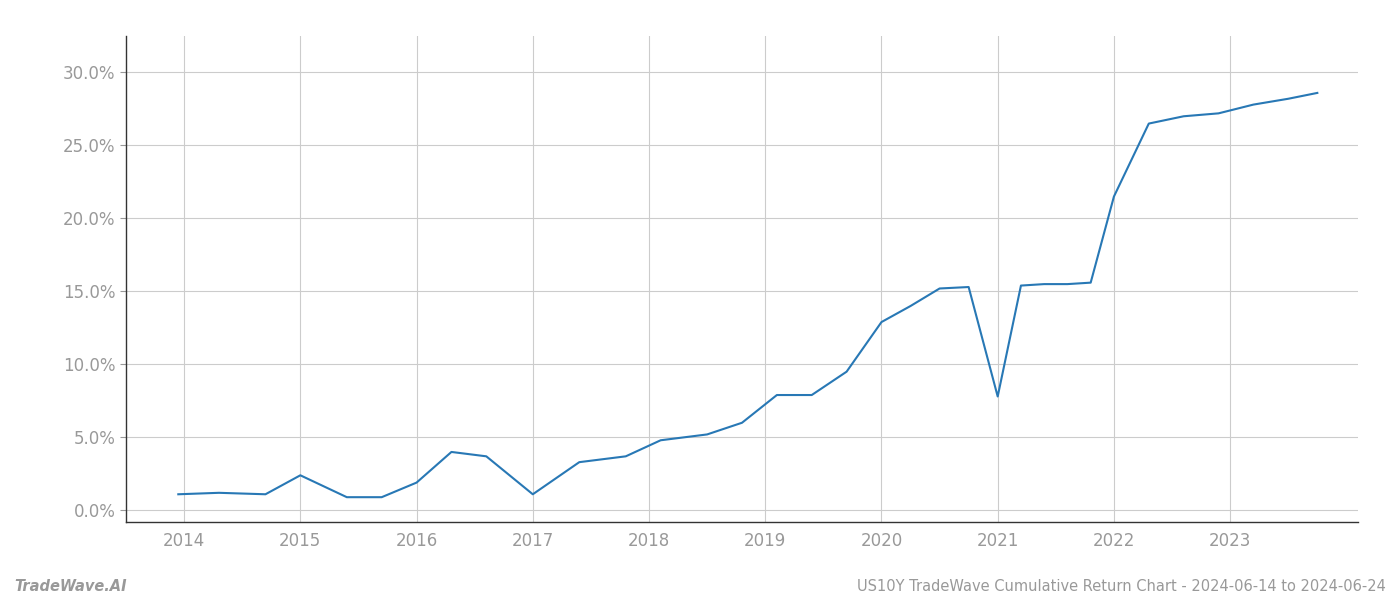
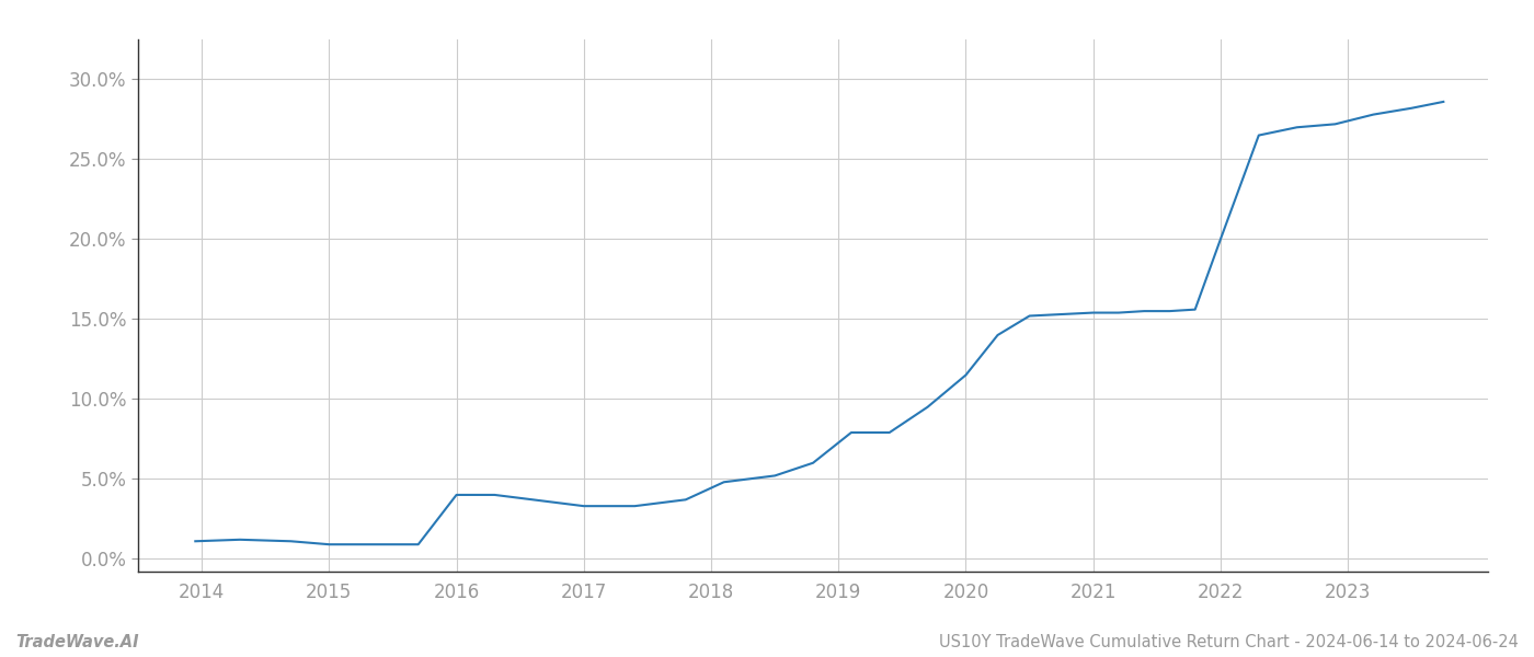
2015: 2.4% -> 0.9%
2016: 1.9% -> 4.0%
2017: 1.1% -> 3.3%
2020: 12.9% -> 11.5%
2021: 7.8% -> 15.4%
2022: 21.5% -> 20.0%
